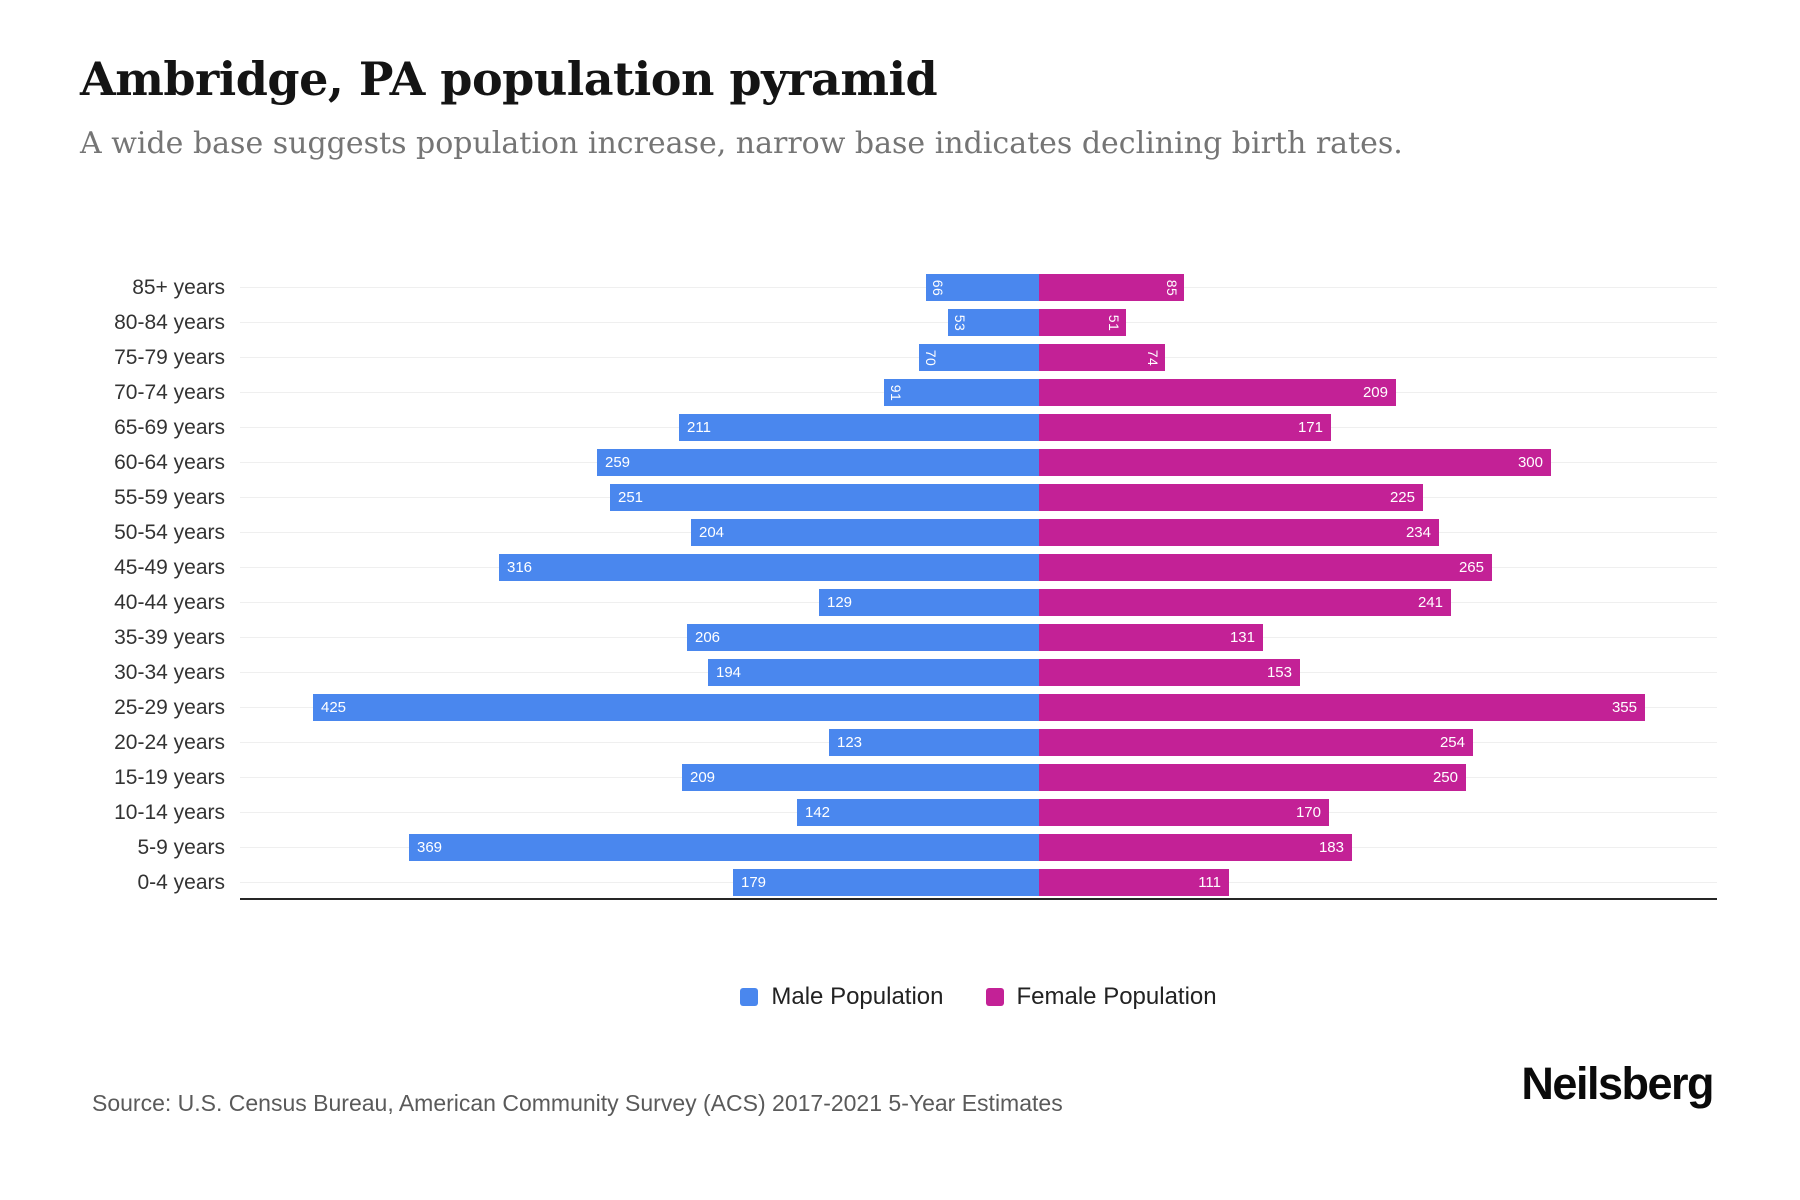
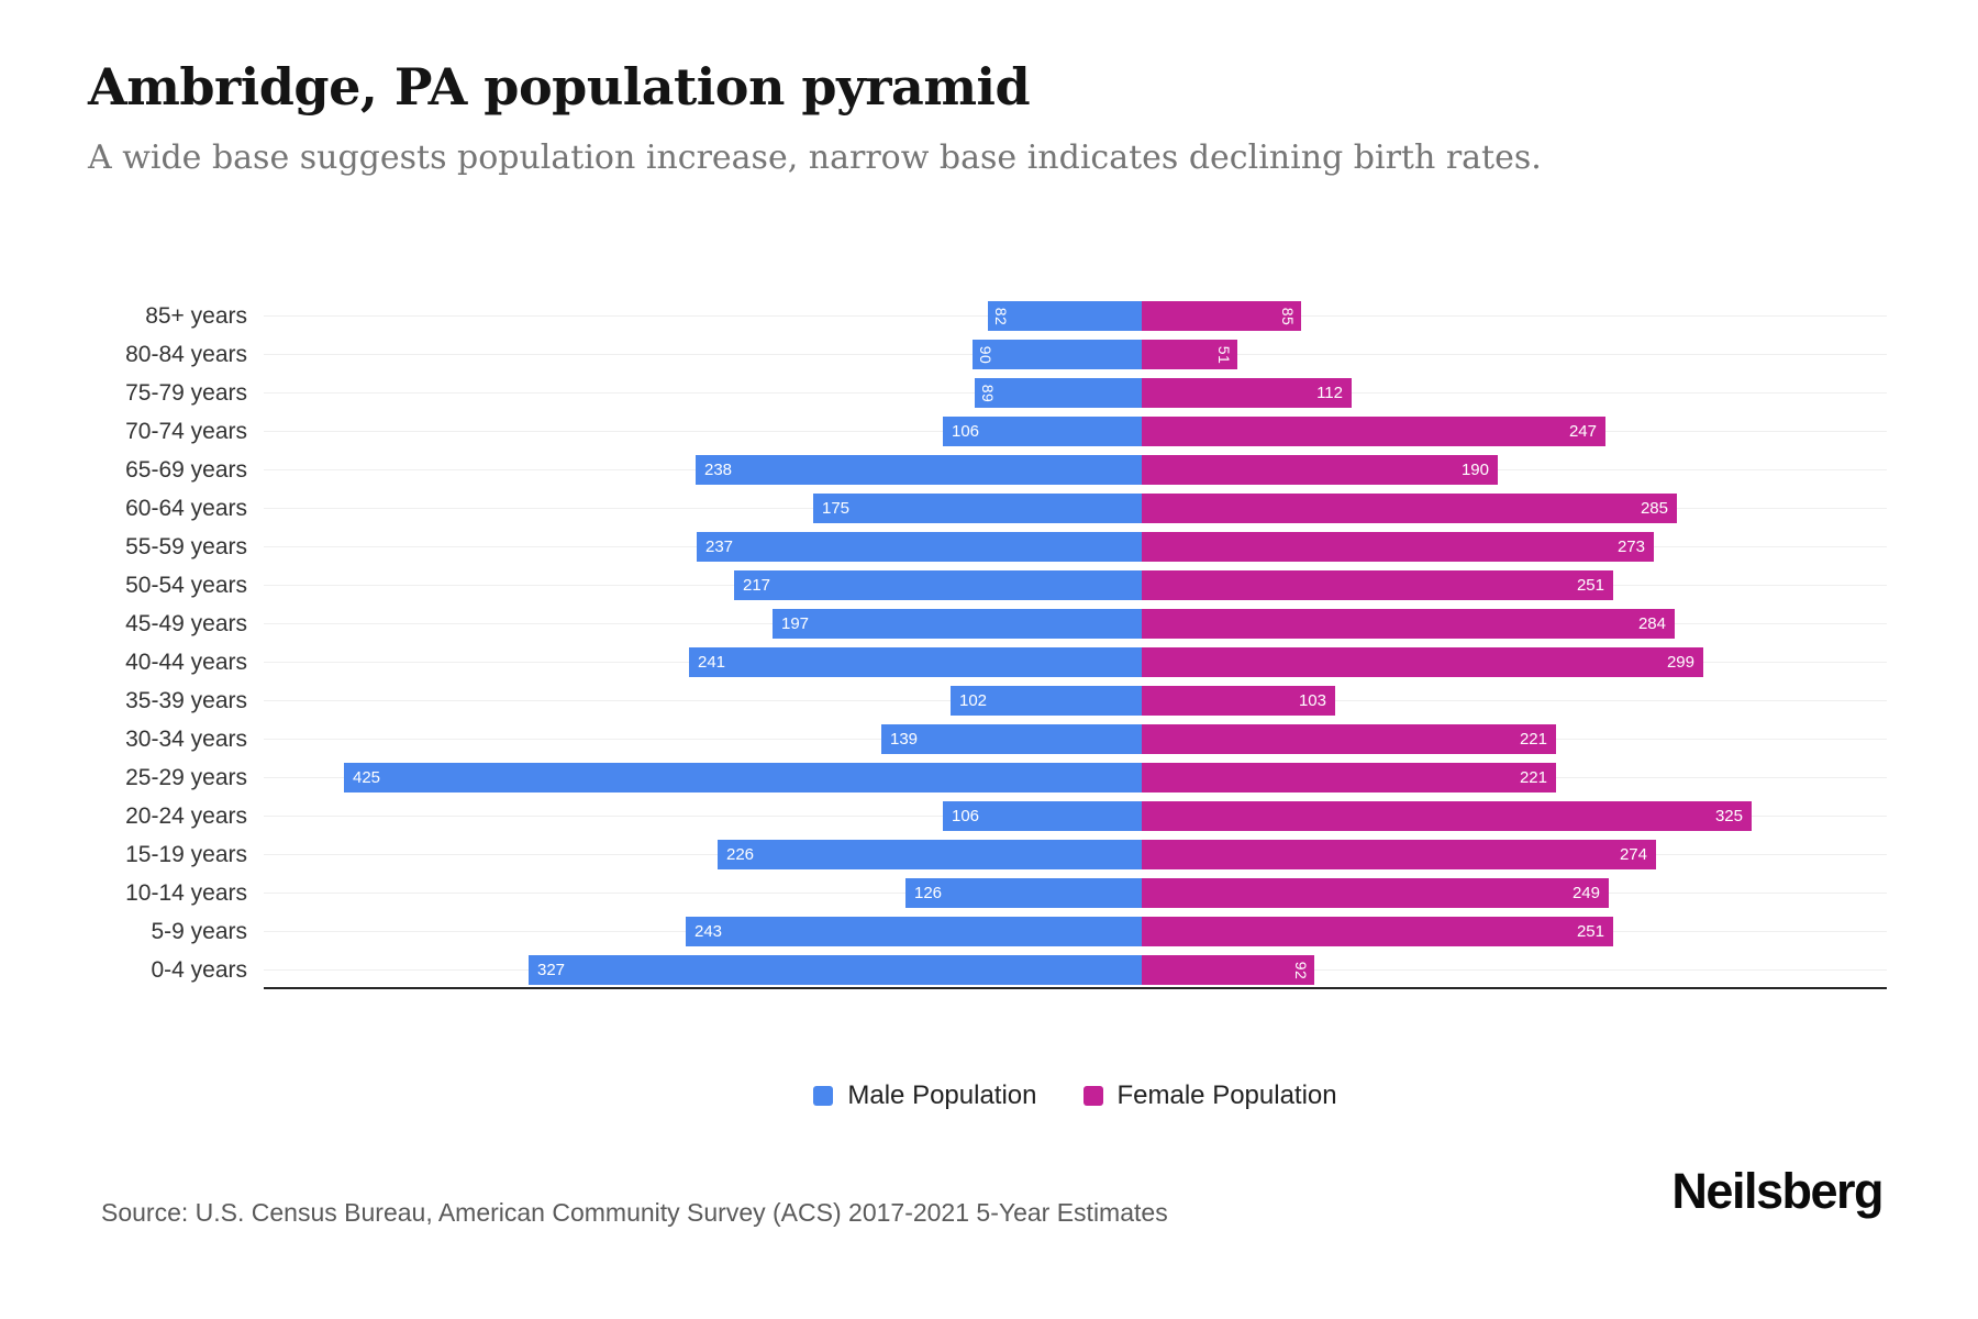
Male Population/85+ years: 66 -> 82
Male Population/80-84 years: 53 -> 90
Male Population/75-79 years: 70 -> 89
Female Population/75-79 years: 74 -> 112
Male Population/70-74 years: 91 -> 106
Female Population/70-74 years: 209 -> 247
Male Population/65-69 years: 211 -> 238
Female Population/65-69 years: 171 -> 190
Male Population/60-64 years: 259 -> 175
Female Population/60-64 years: 300 -> 285
Male Population/55-59 years: 251 -> 237
Female Population/55-59 years: 225 -> 273
Male Population/50-54 years: 204 -> 217
Female Population/50-54 years: 234 -> 251
Male Population/45-49 years: 316 -> 197
Female Population/45-49 years: 265 -> 284
Male Population/40-44 years: 129 -> 241
Female Population/40-44 years: 241 -> 299
Male Population/35-39 years: 206 -> 102
Female Population/35-39 years: 131 -> 103
Male Population/30-34 years: 194 -> 139
Female Population/30-34 years: 153 -> 221
Female Population/25-29 years: 355 -> 221
Male Population/20-24 years: 123 -> 106
Female Population/20-24 years: 254 -> 325
Male Population/15-19 years: 209 -> 226
Female Population/15-19 years: 250 -> 274
Male Population/10-14 years: 142 -> 126
Female Population/10-14 years: 170 -> 249
Male Population/5-9 years: 369 -> 243
Female Population/5-9 years: 183 -> 251
Male Population/0-4 years: 179 -> 327
Female Population/0-4 years: 111 -> 92
